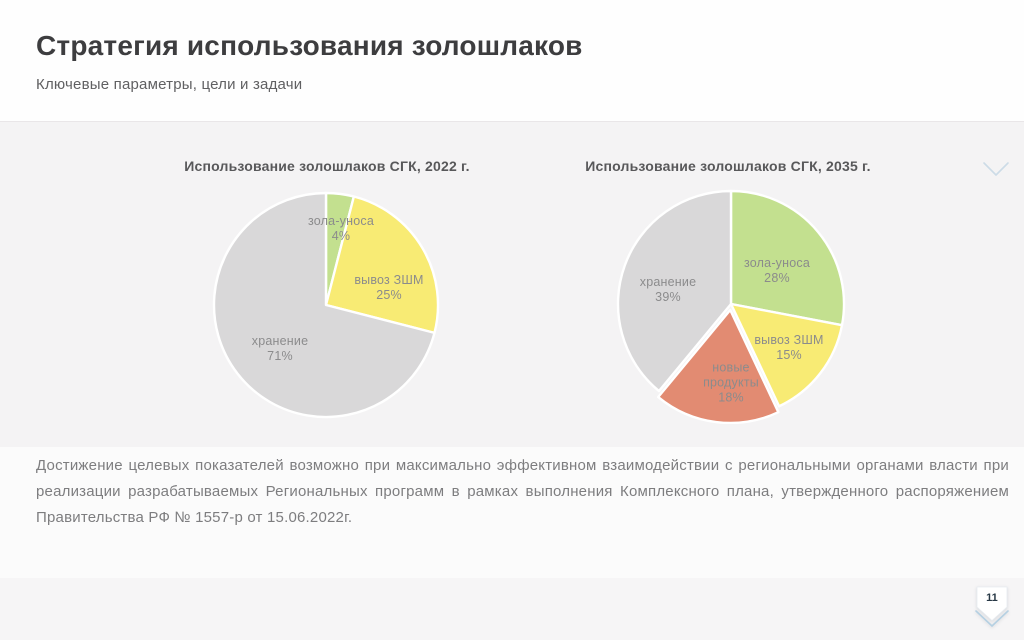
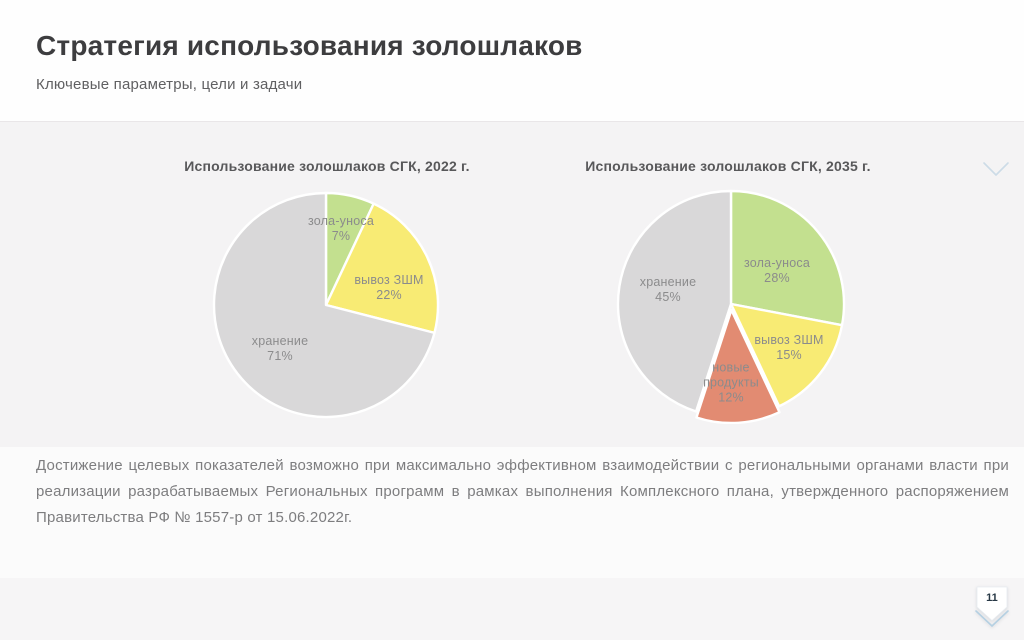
Использование золошлаков СГК, 2022 г./зола-уноса: 4% -> 7%
Использование золошлаков СГК, 2022 г./вывоз ЗШМ: 25% -> 22%
Использование золошлаков СГК, 2035 г./новые продукты: 18% -> 12%
Использование золошлаков СГК, 2035 г./хранение: 39% -> 45%
